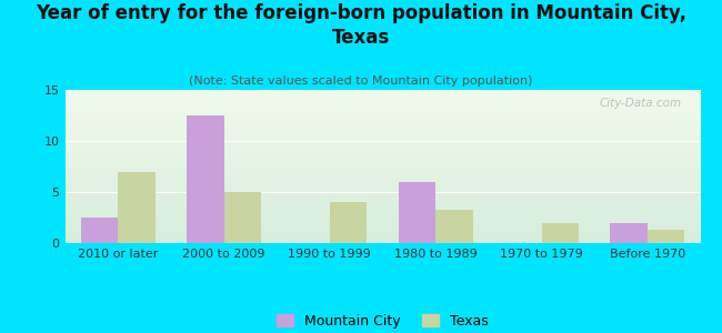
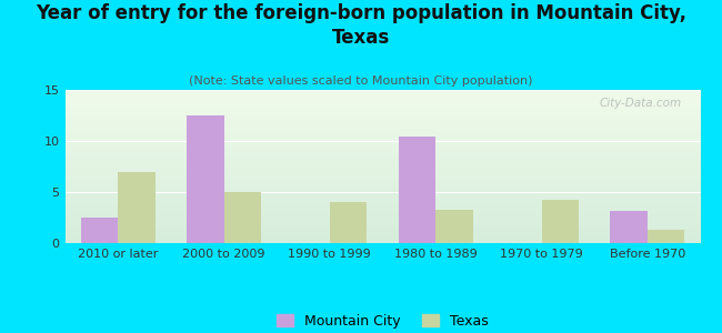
Mountain City/1980 to 1989: 6.0 -> 10.4
Texas/1970 to 1979: 2.0 -> 4.2
Mountain City/Before 1970: 2.0 -> 3.2
